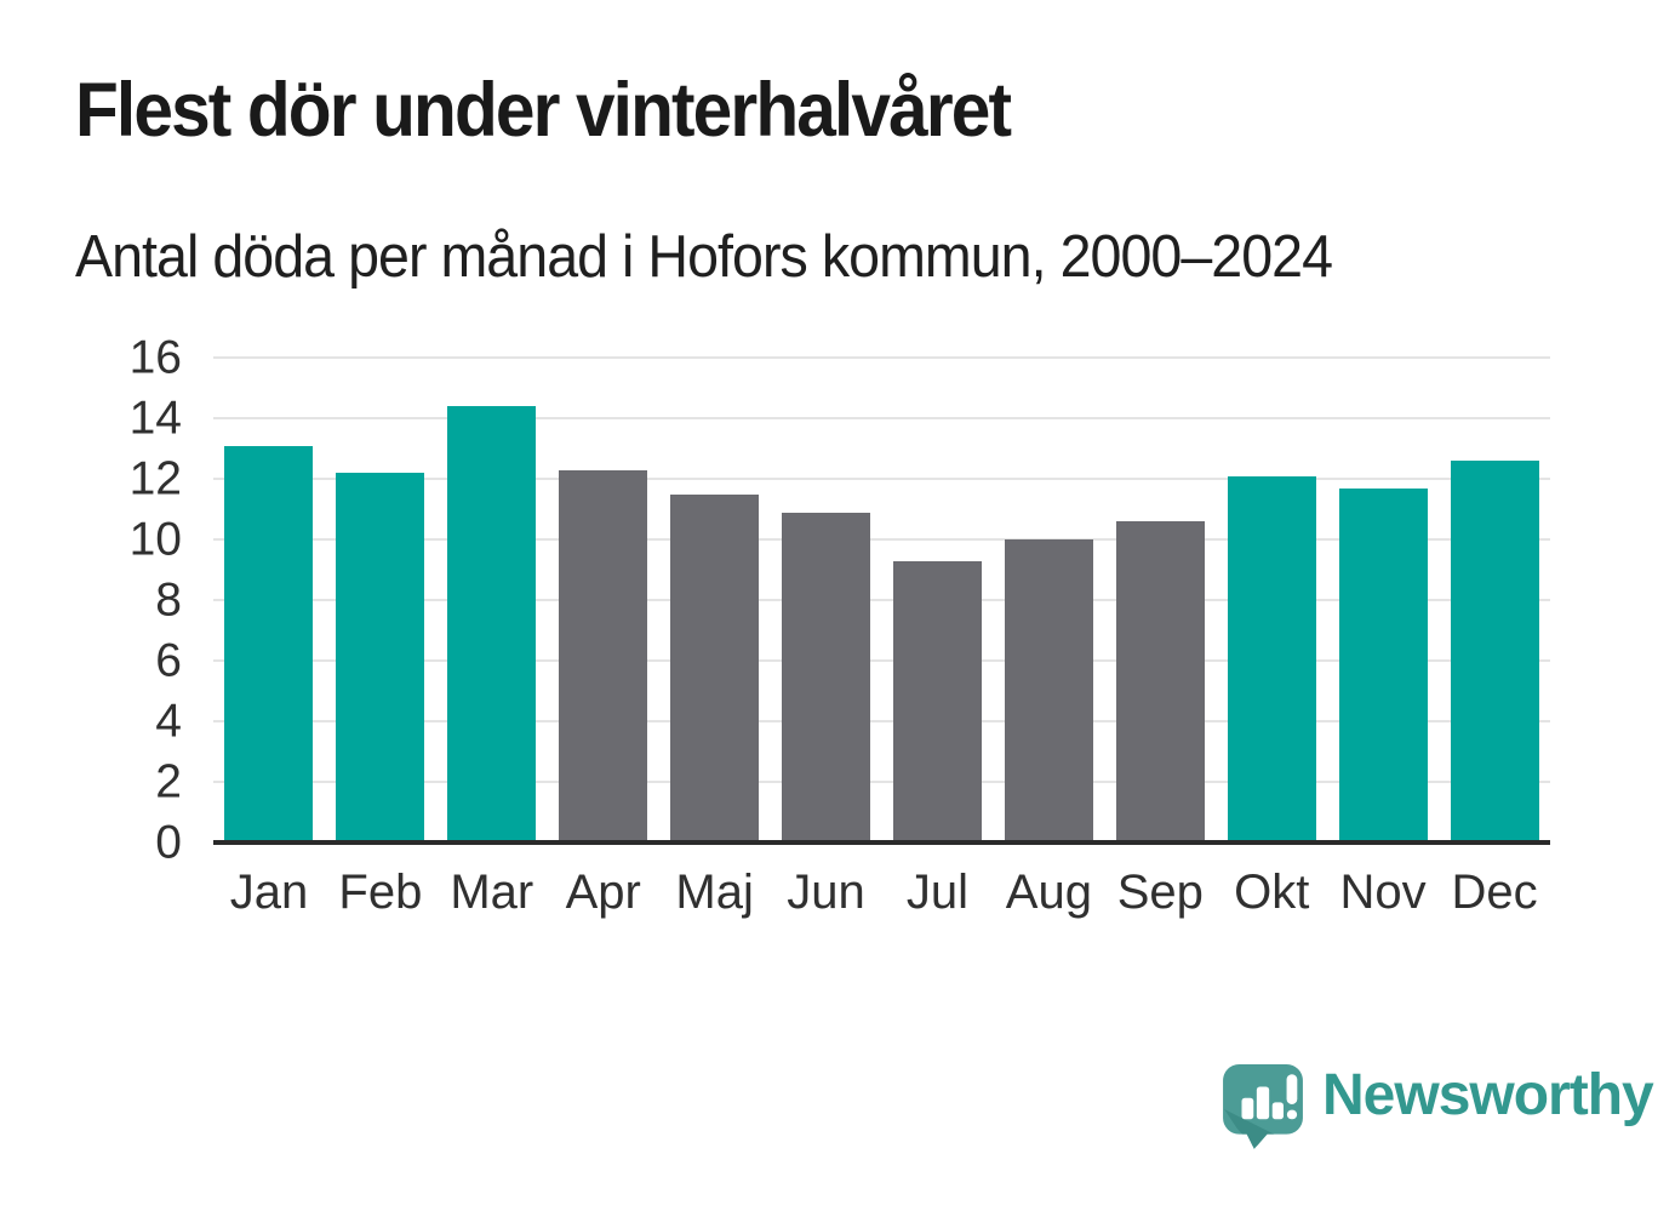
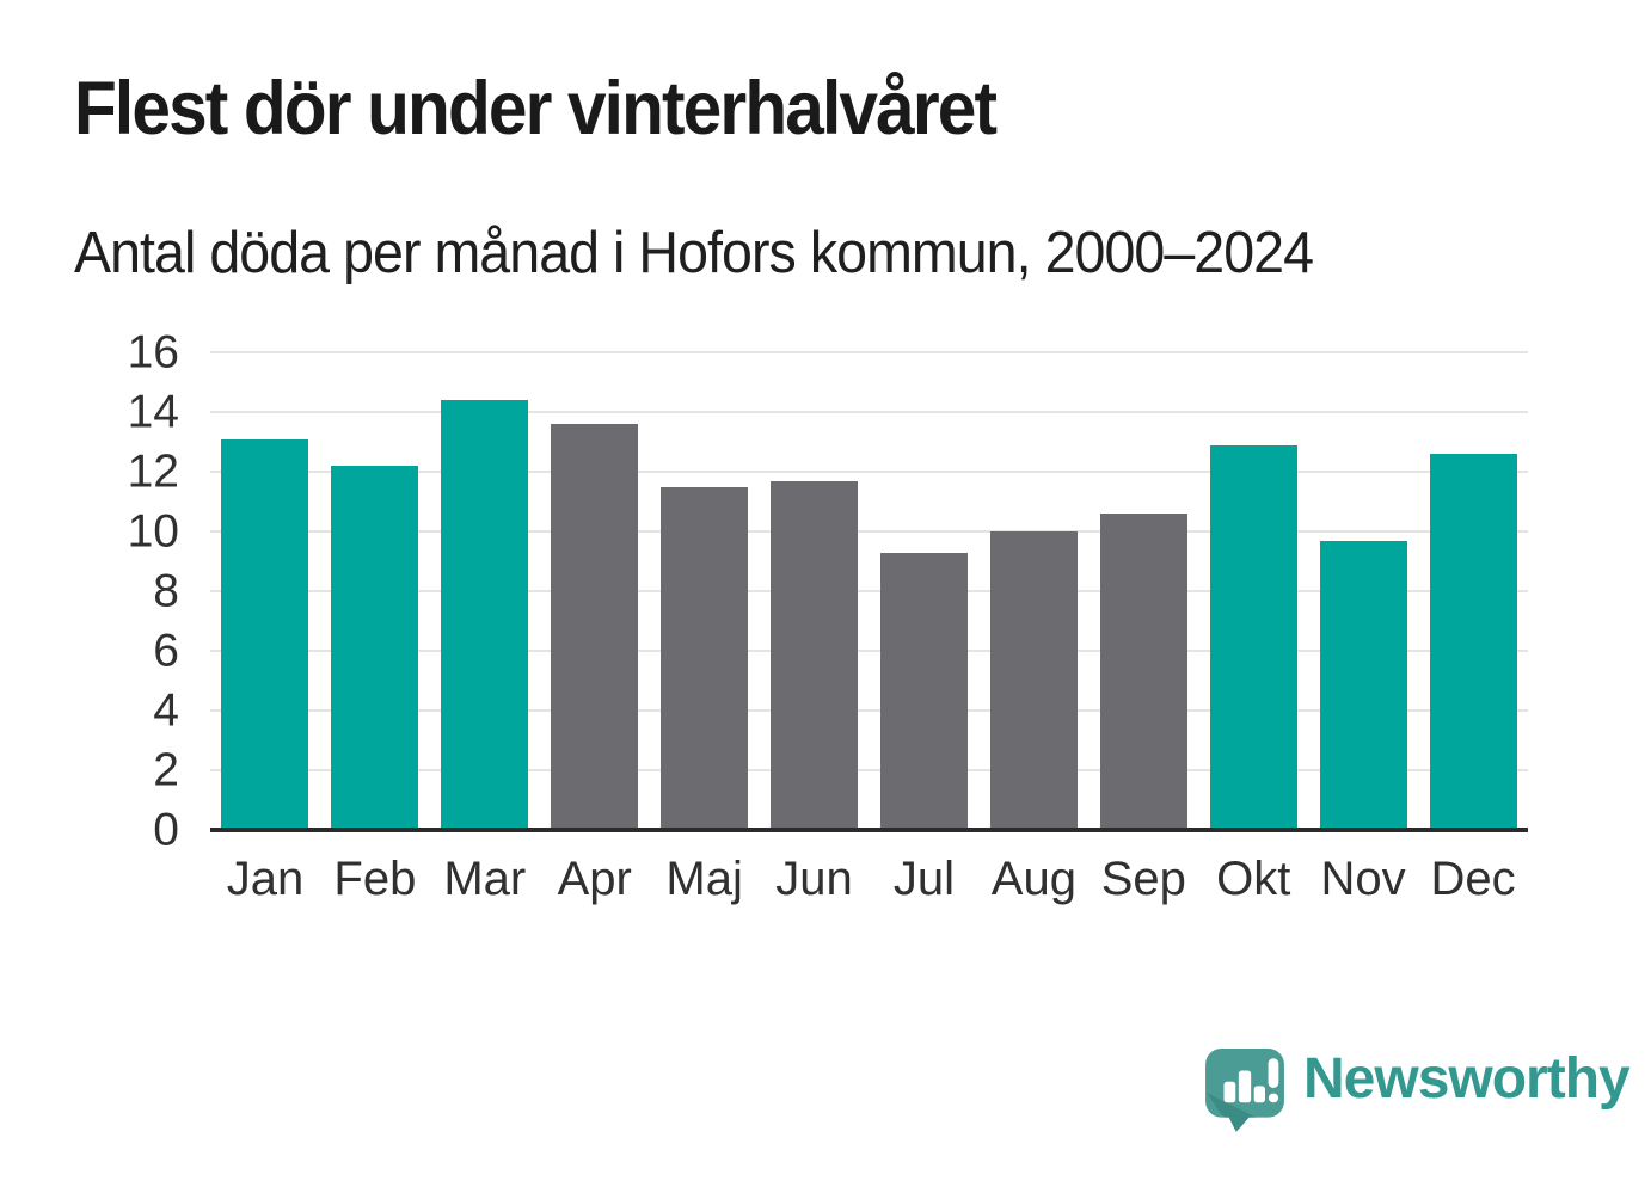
Apr: 12.3 -> 13.6
Jun: 10.9 -> 11.7
Okt: 12.1 -> 12.9
Nov: 11.7 -> 9.7
